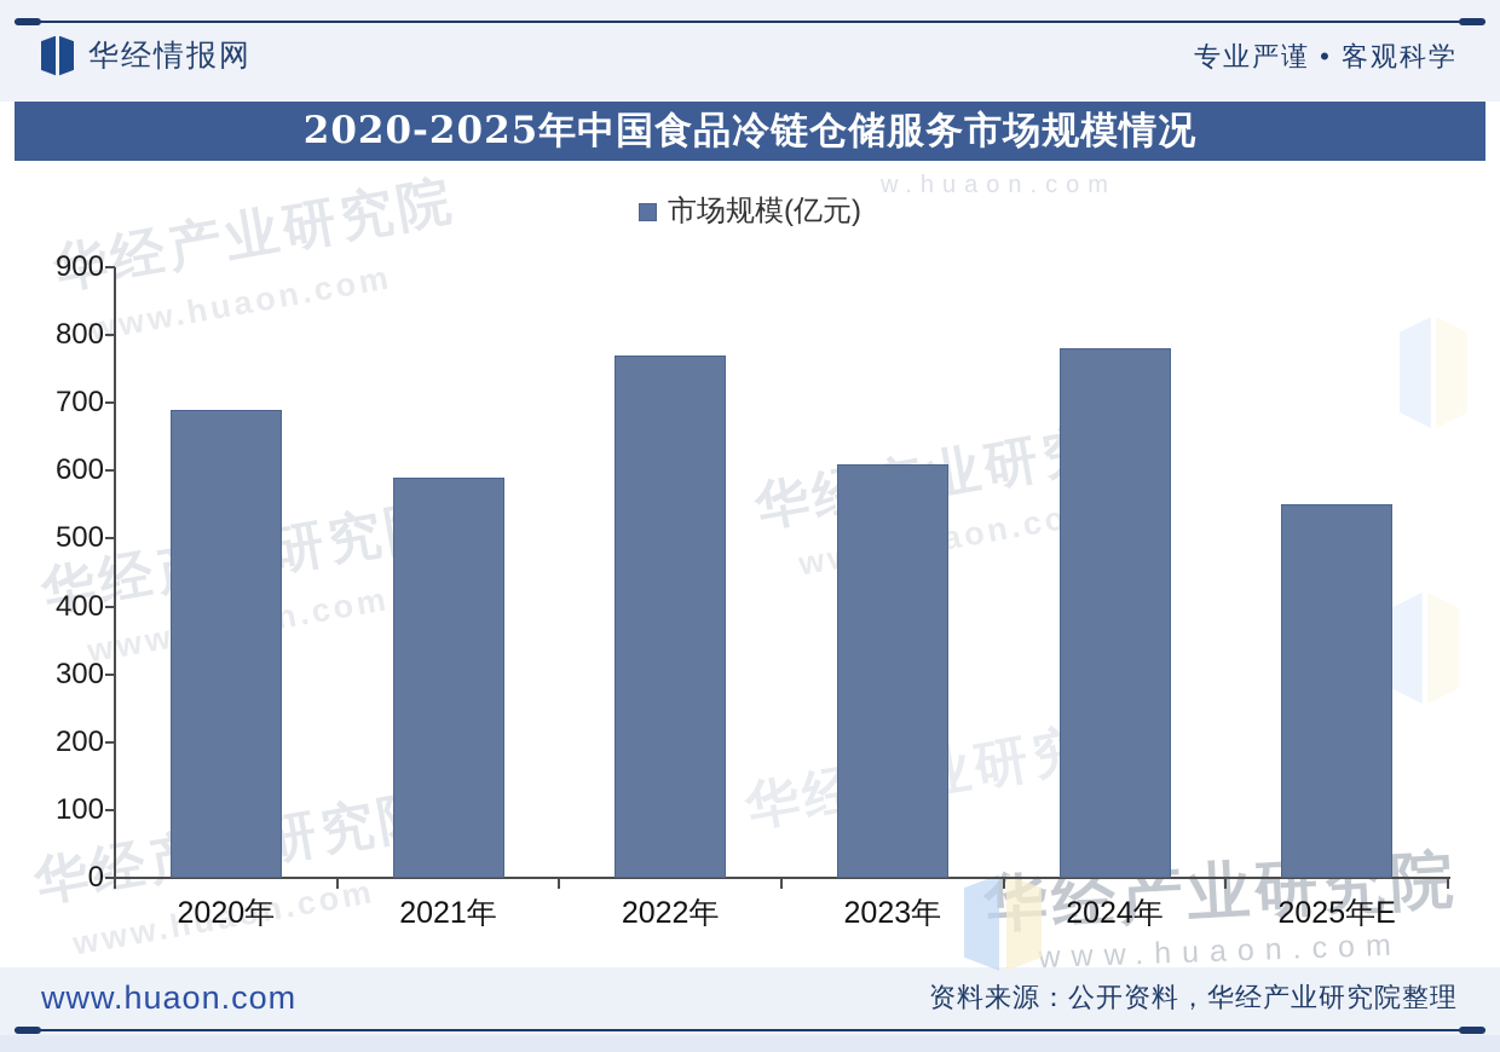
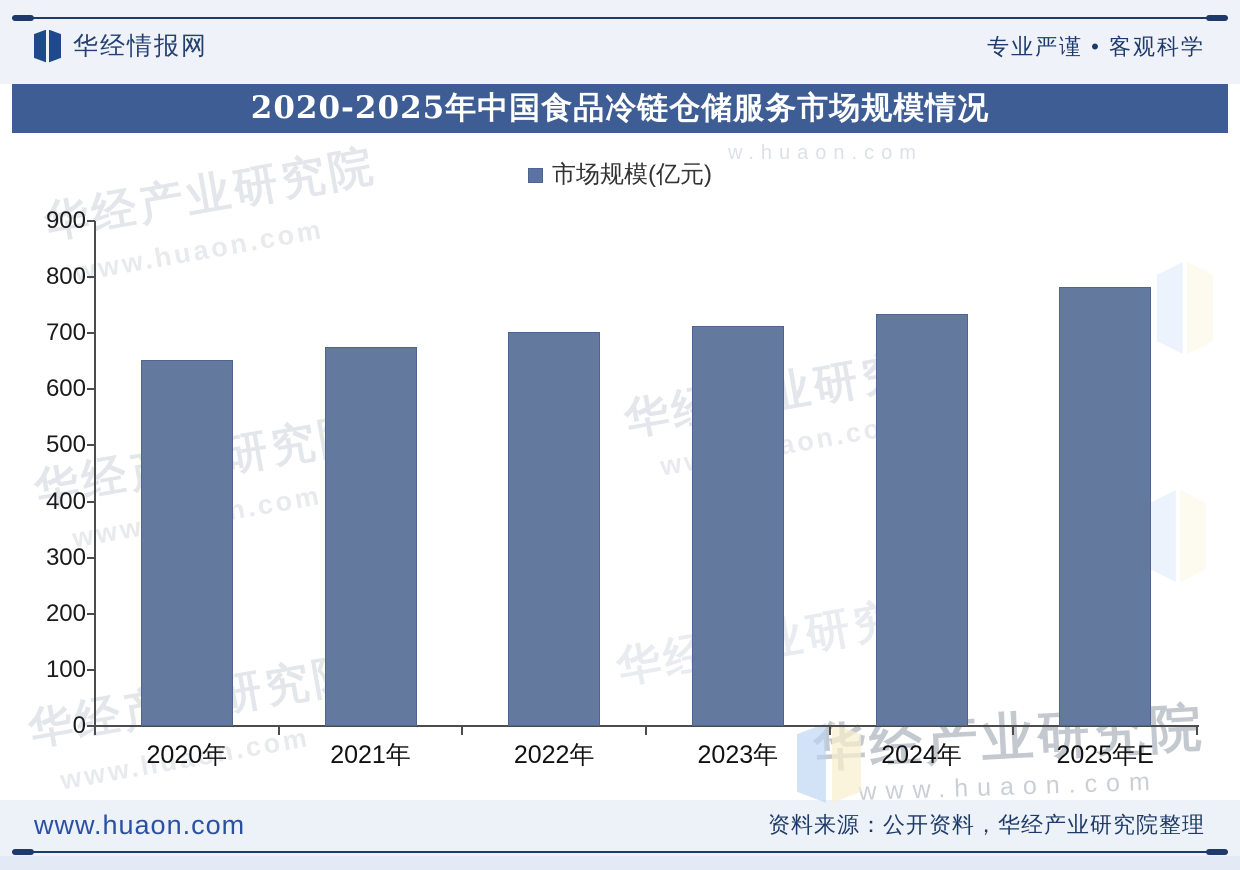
2020年: 690 -> 650
2021年: 590 -> 680
2022年: 770 -> 700
2023年: 610 -> 710
2024年: 780 -> 740
2025年E: 550 -> 780
